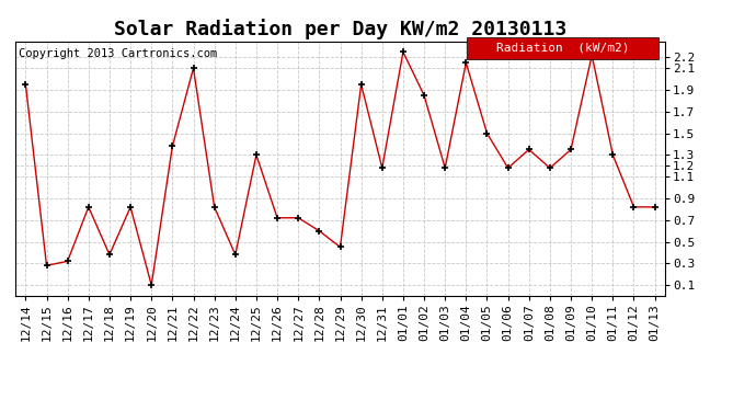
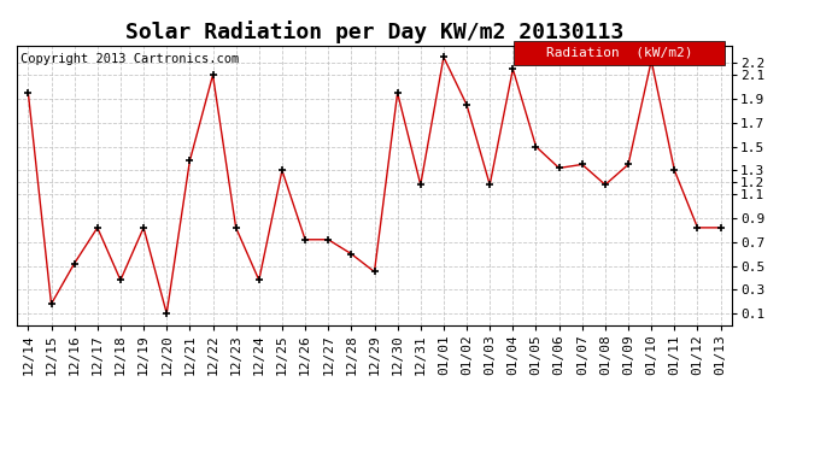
12/15: 0.28 -> 0.18
12/16: 0.32 -> 0.52
01/06: 1.18 -> 1.32
